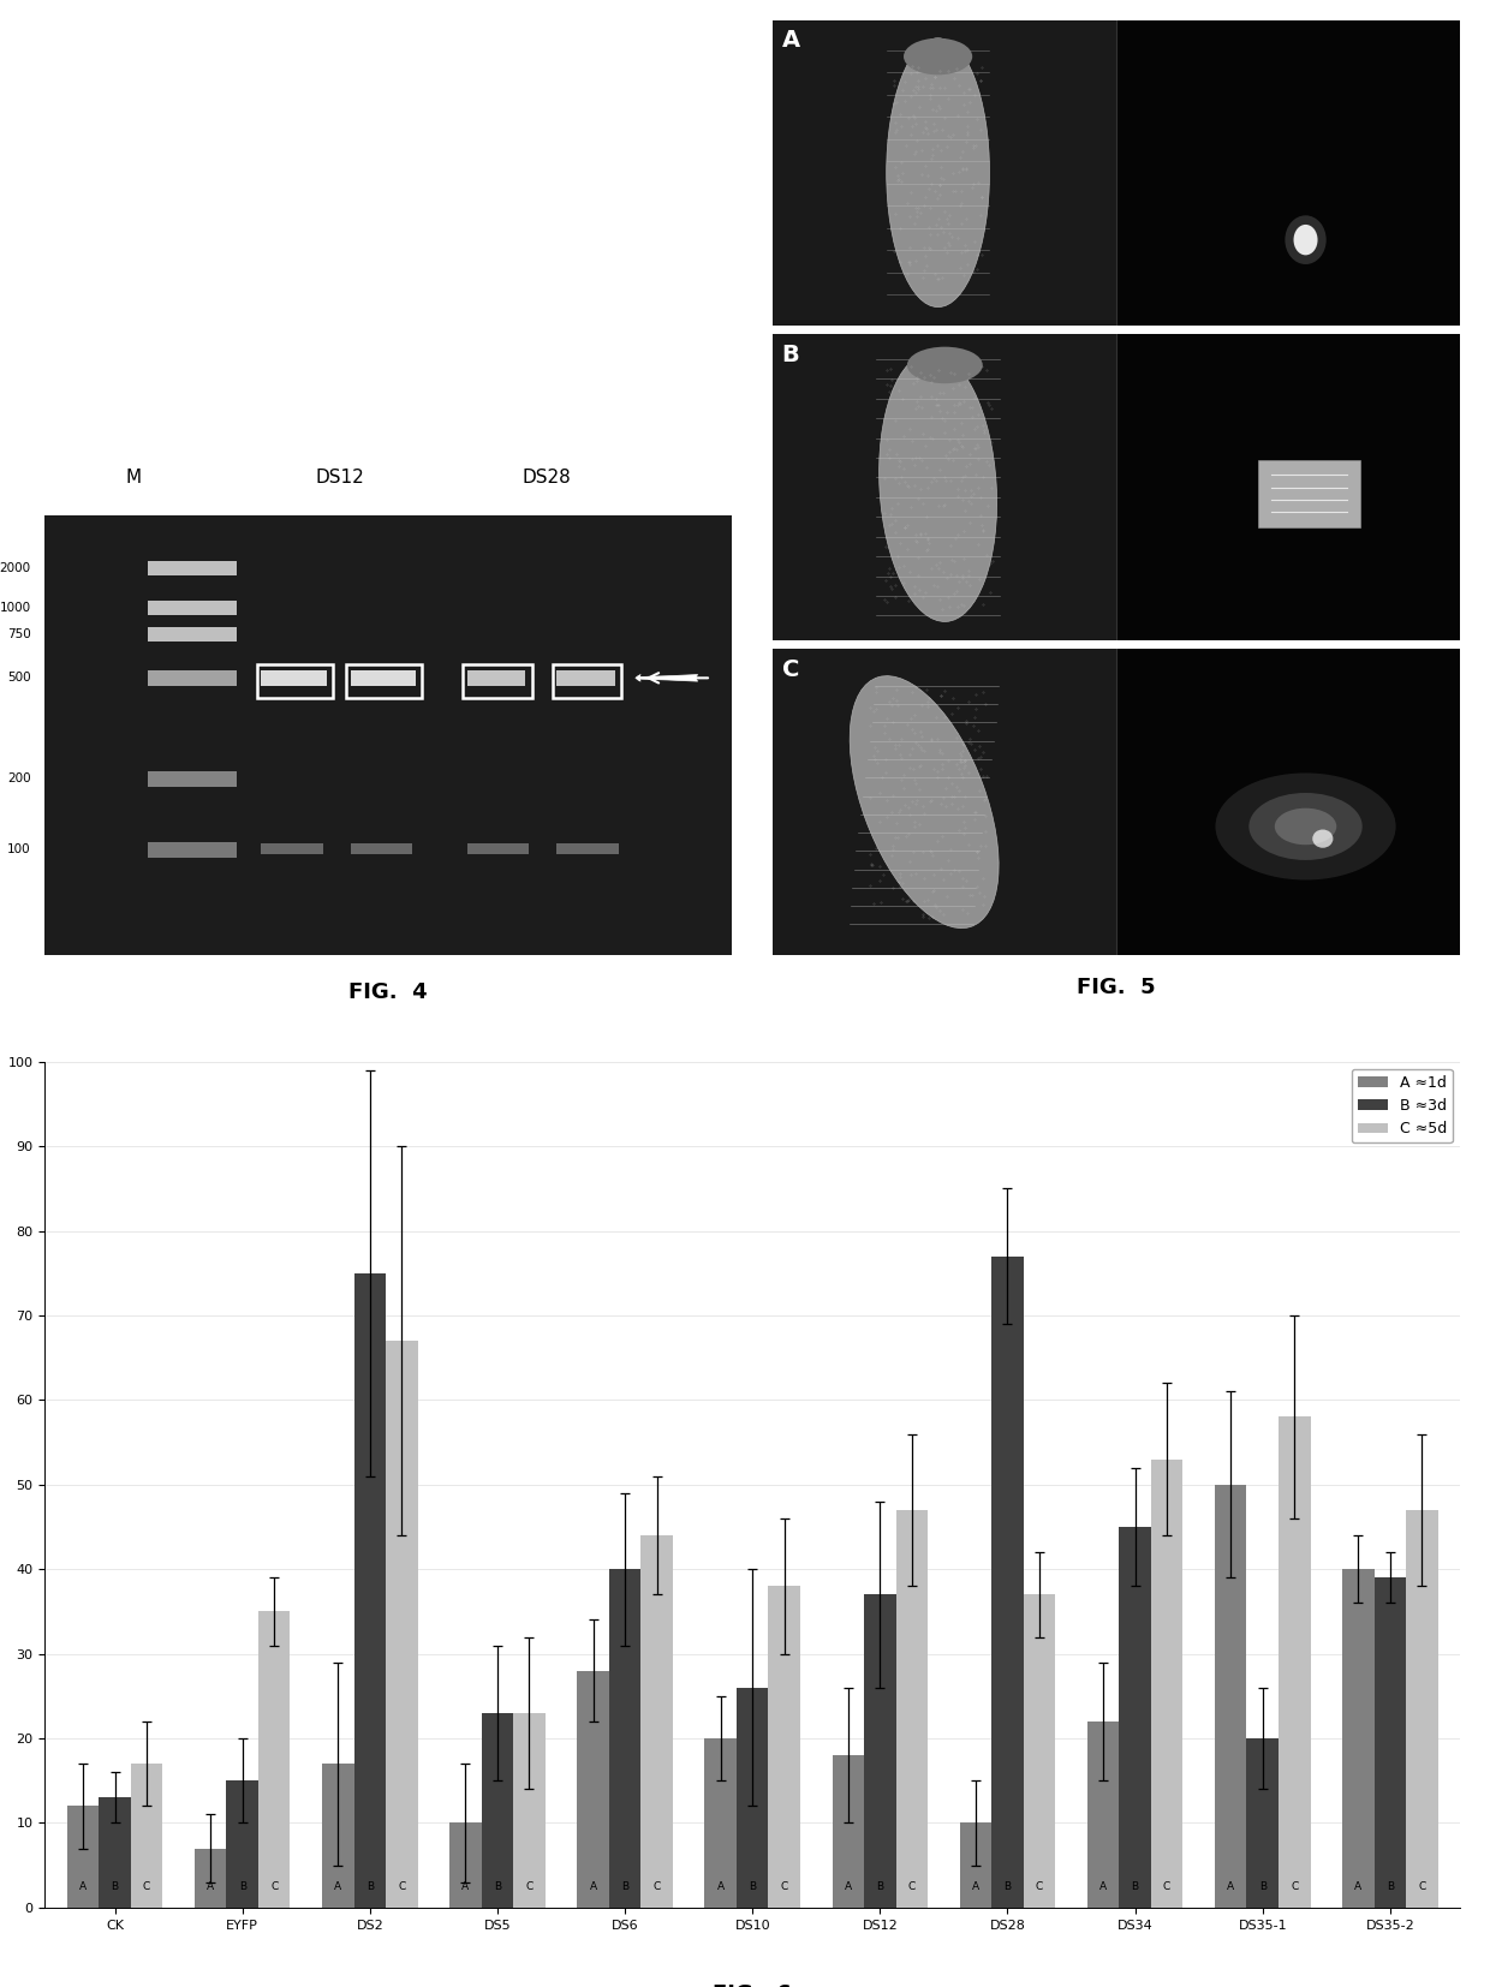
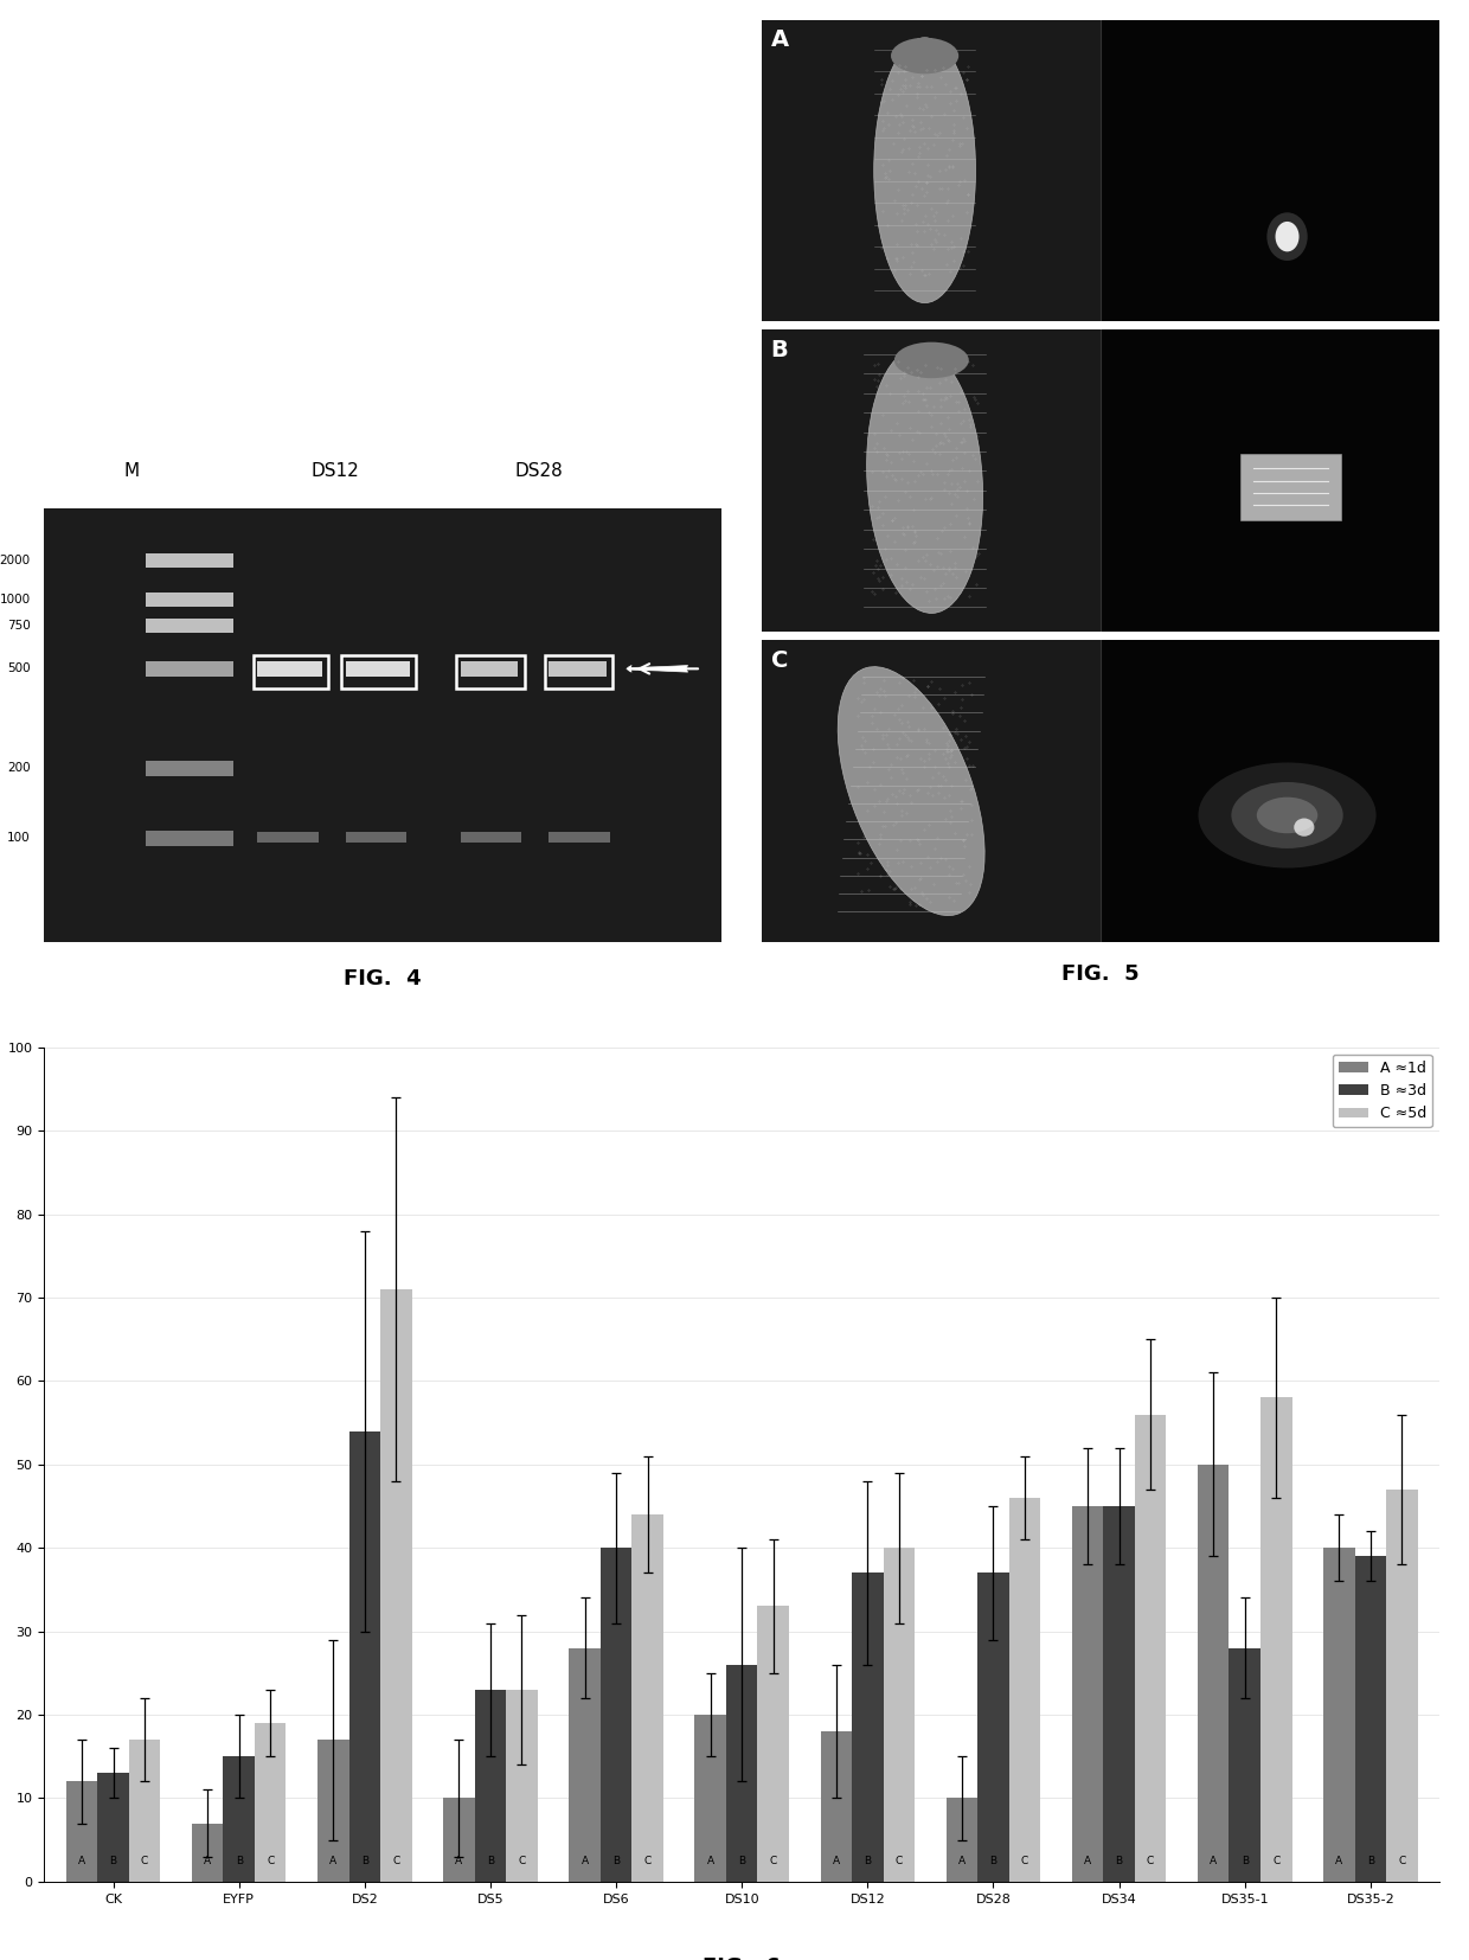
C ≈5d/EYFP: 35 -> 19
B ≈3d/DS2: 75 -> 54
C ≈5d/DS2: 67 -> 71
C ≈5d/DS10: 38 -> 33
C ≈5d/DS12: 47 -> 40
B ≈3d/DS28: 77 -> 37
C ≈5d/DS28: 37 -> 46
A ≈1d/DS34: 22 -> 45
C ≈5d/DS34: 53 -> 56
B ≈3d/DS35-1: 20 -> 28
